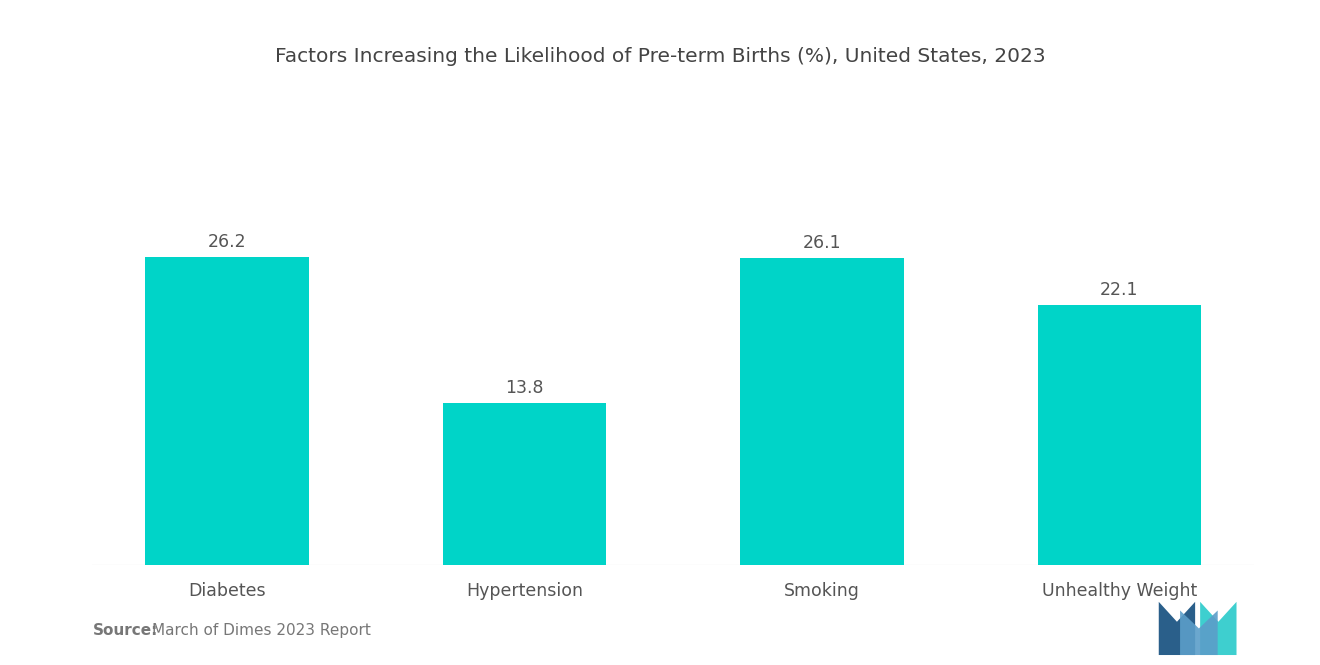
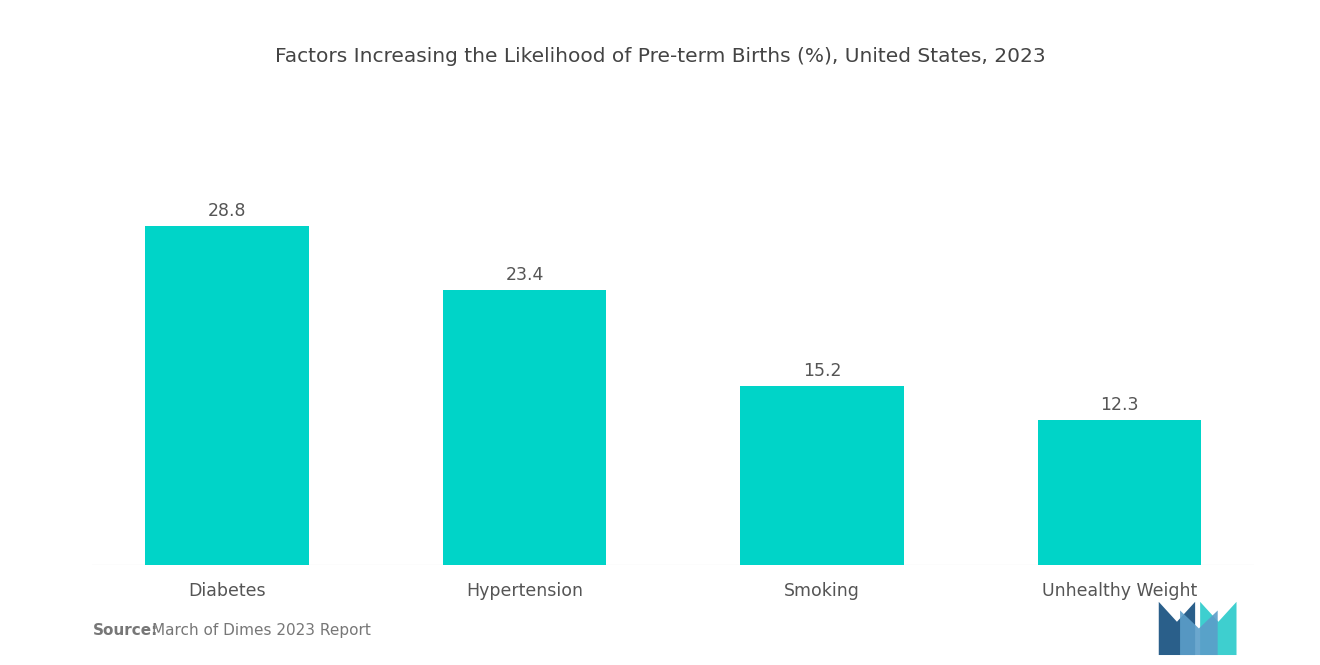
Diabetes: 26.2 -> 28.8
Hypertension: 13.8 -> 23.4
Smoking: 26.1 -> 15.2
Unhealthy Weight: 22.1 -> 12.3
